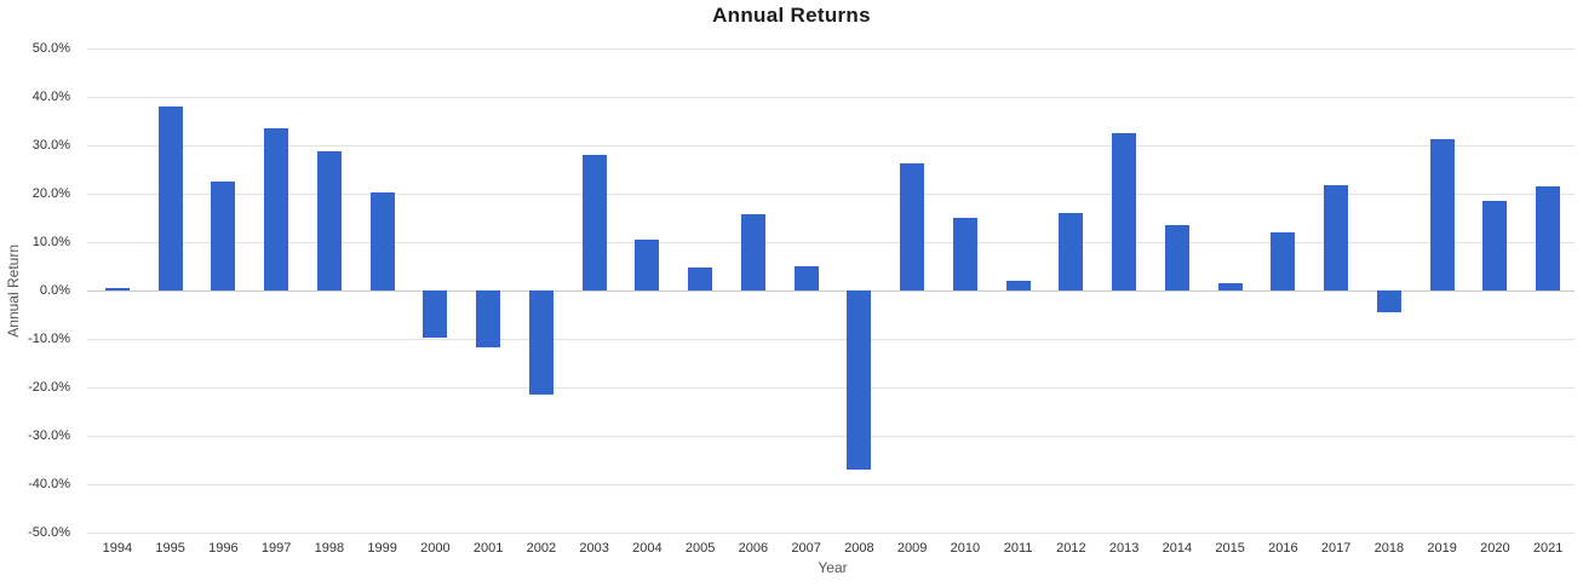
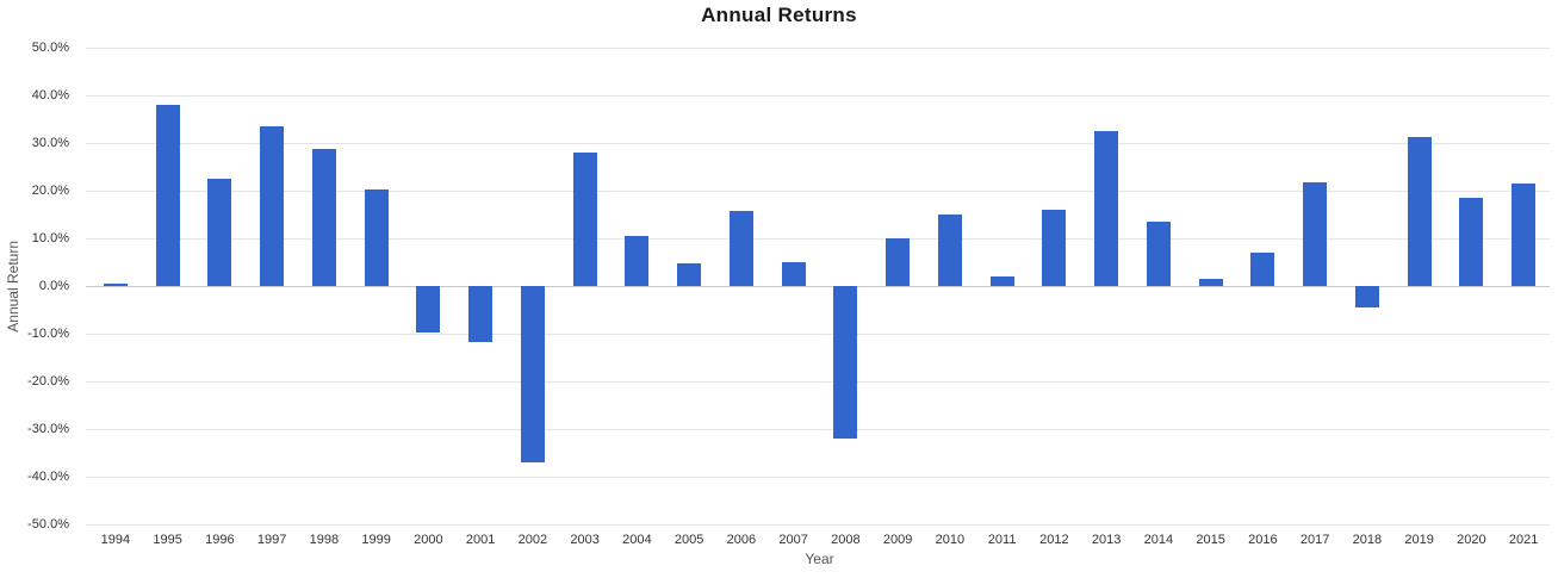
2002: -22% -> -37%
2008: -37% -> -32%
2009: 26% -> 10%
2016: 12% -> 7%
